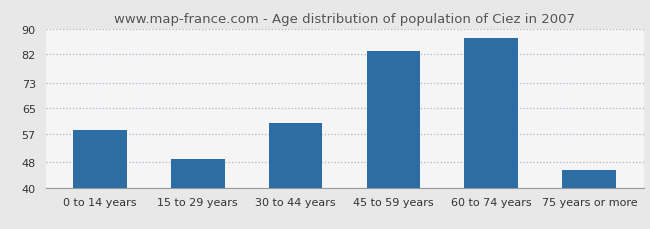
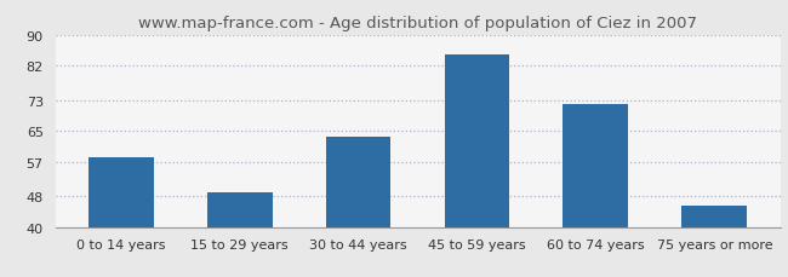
30 to 44 years: 60.5 -> 63.5
45 to 59 years: 83.0 -> 85.0
60 to 74 years: 87.0 -> 72.0
